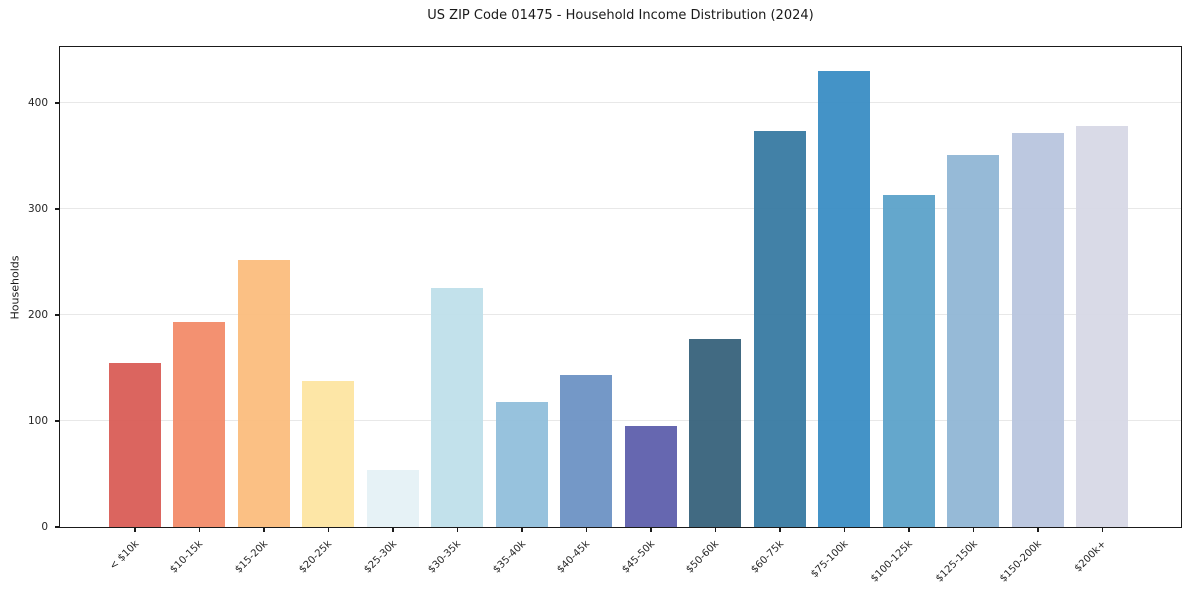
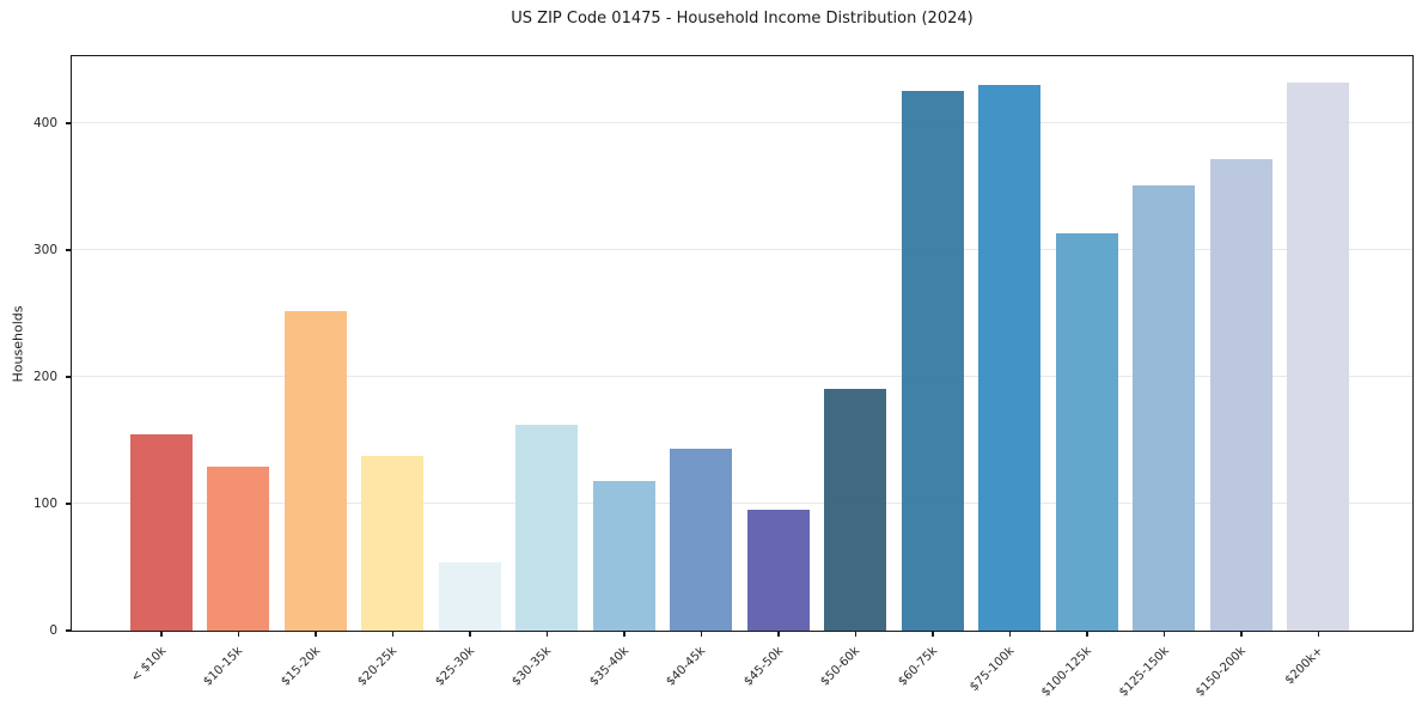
$10-15k: 193 -> 129
$30-35k: 226 -> 162
$50-60k: 177 -> 191
$60-75k: 374 -> 426
$200k+: 378 -> 432
